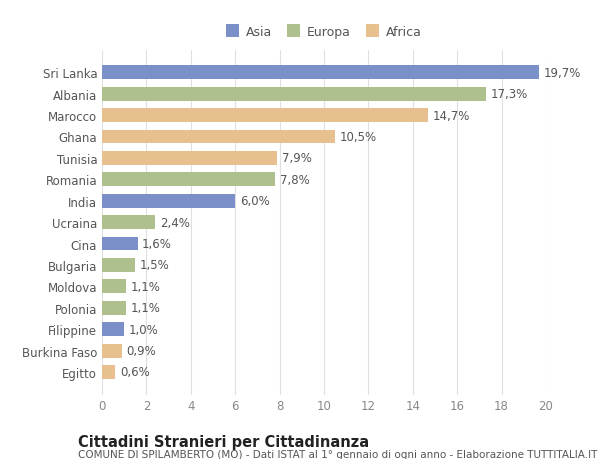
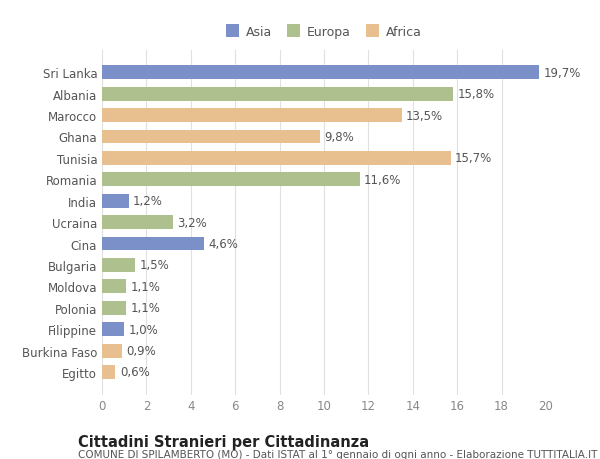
Albania: 17,3% -> 15,8%
Marocco: 14,7% -> 13,5%
Ghana: 10,5% -> 9,8%
Tunisia: 7,9% -> 15,7%
Romania: 7,8% -> 11,6%
India: 6,0% -> 1,2%
Ucraina: 2,4% -> 3,2%
Cina: 1,6% -> 4,6%
